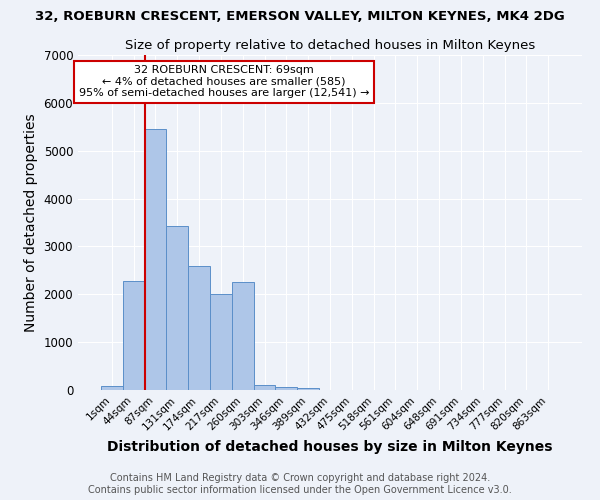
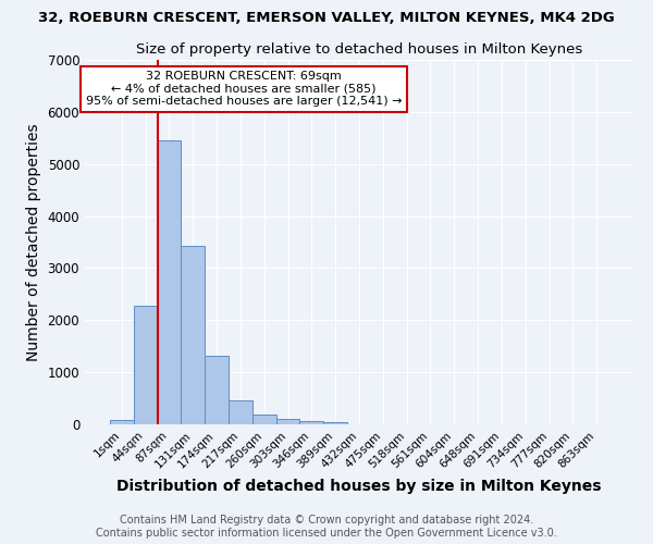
174sqm: 2600 -> 1310
217sqm: 2000 -> 460
260sqm: 2250 -> 180
